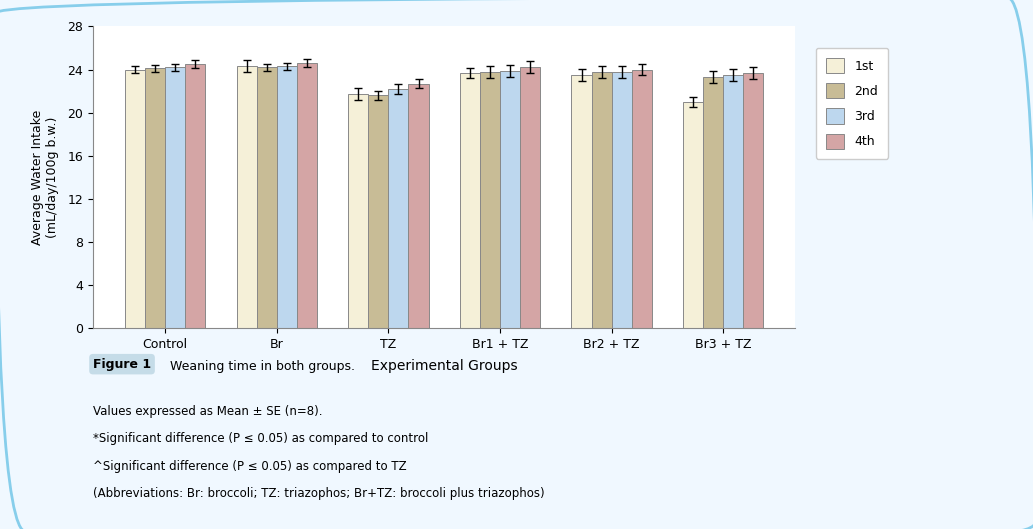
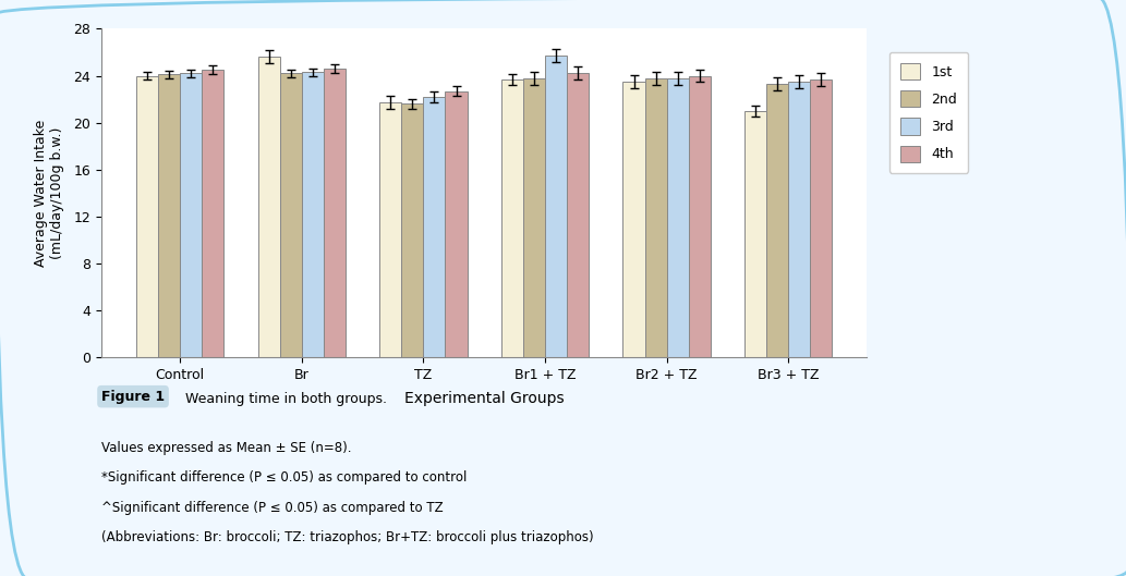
1st/Br: 24.3 -> 25.6
3rd/Br1 + TZ: 23.9 -> 25.7
